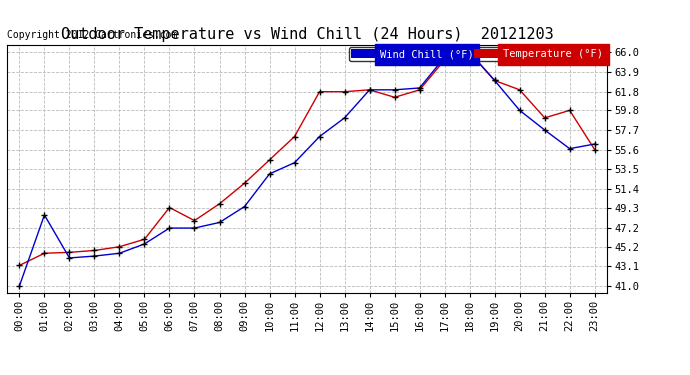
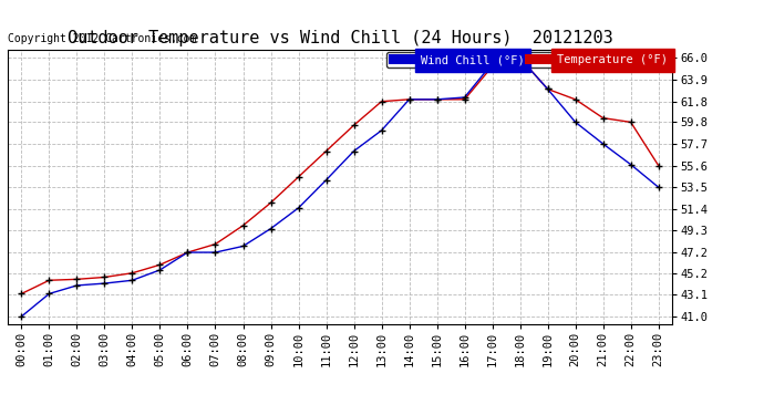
Wind Chill (°F)/01:00: 48.6 -> 43.2
Temperature (°F)/06:00: 49.4 -> 47.2
Wind Chill (°F)/10:00: 53.0 -> 51.5
Temperature (°F)/12:00: 61.8 -> 59.5
Temperature (°F)/15:00: 61.2 -> 62.0
Temperature (°F)/21:00: 59.0 -> 60.2
Wind Chill (°F)/23:00: 56.2 -> 53.5
